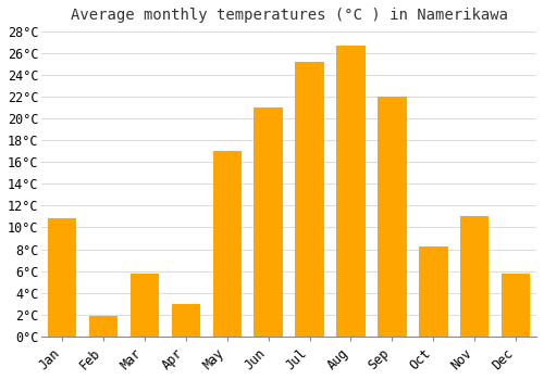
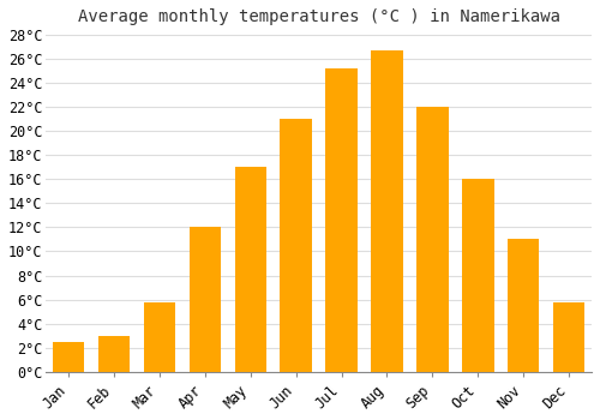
Jan: 10.8°C -> 2.5°C
Feb: 1.9°C -> 3.0°C
Apr: 3.0°C -> 12.0°C
Oct: 8.3°C -> 16.0°C
